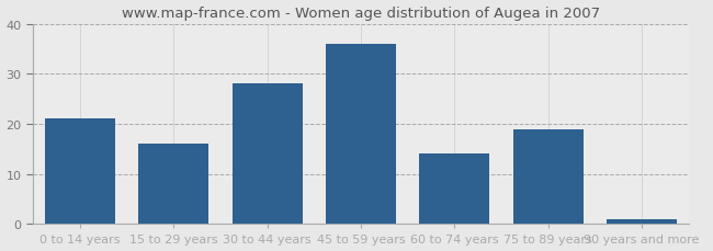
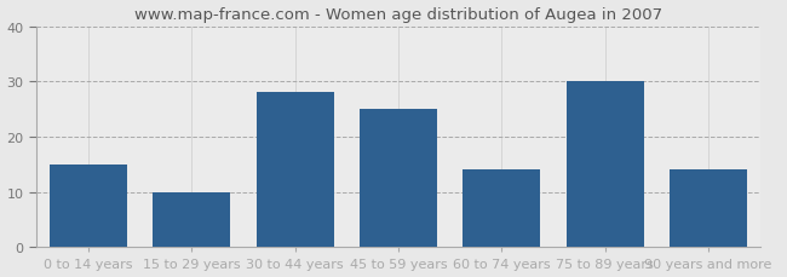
0 to 14 years: 21 -> 15
15 to 29 years: 16 -> 10
45 to 59 years: 36 -> 25
75 to 89 years: 19 -> 30
90 years and more: 1 -> 14
